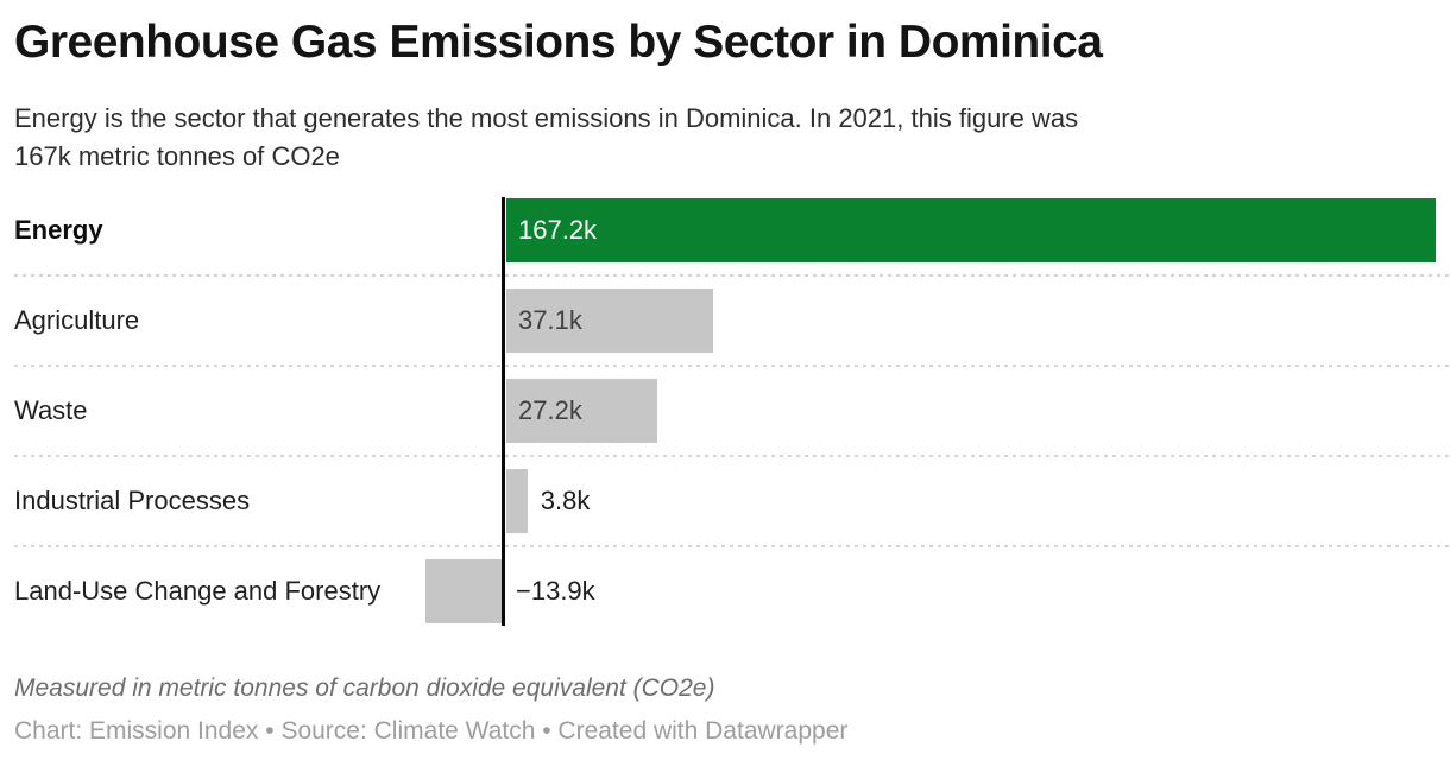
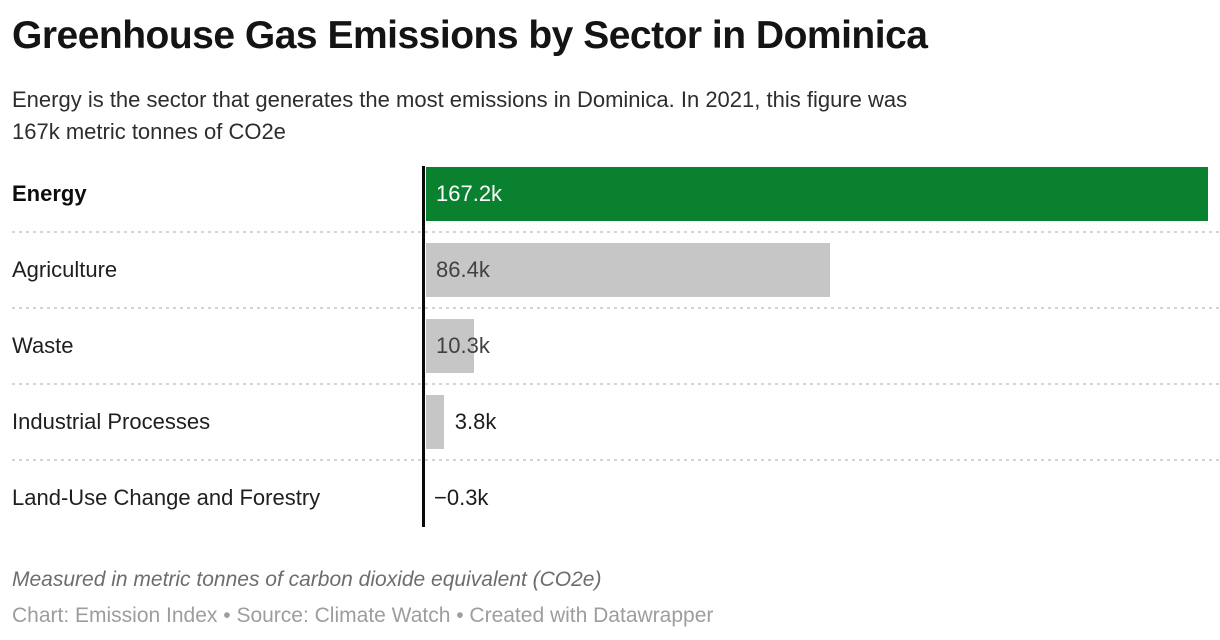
Agriculture: 37.1k -> 86.4k
Waste: 27.2k -> 10.3k
Land-Use Change and Forestry: −13.9k -> −0.3k
